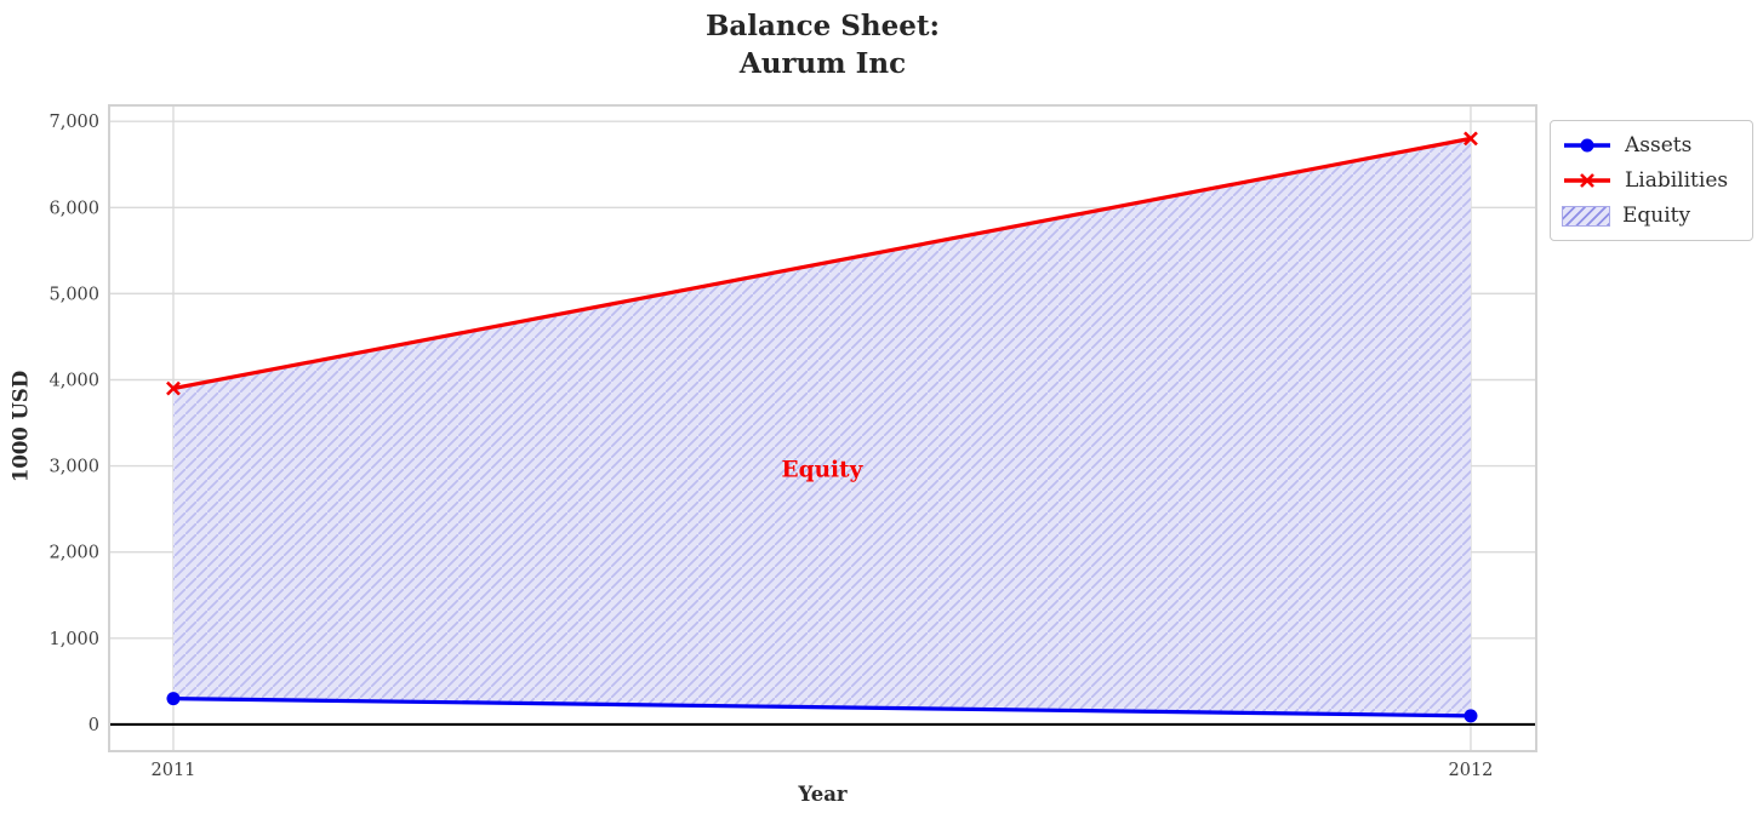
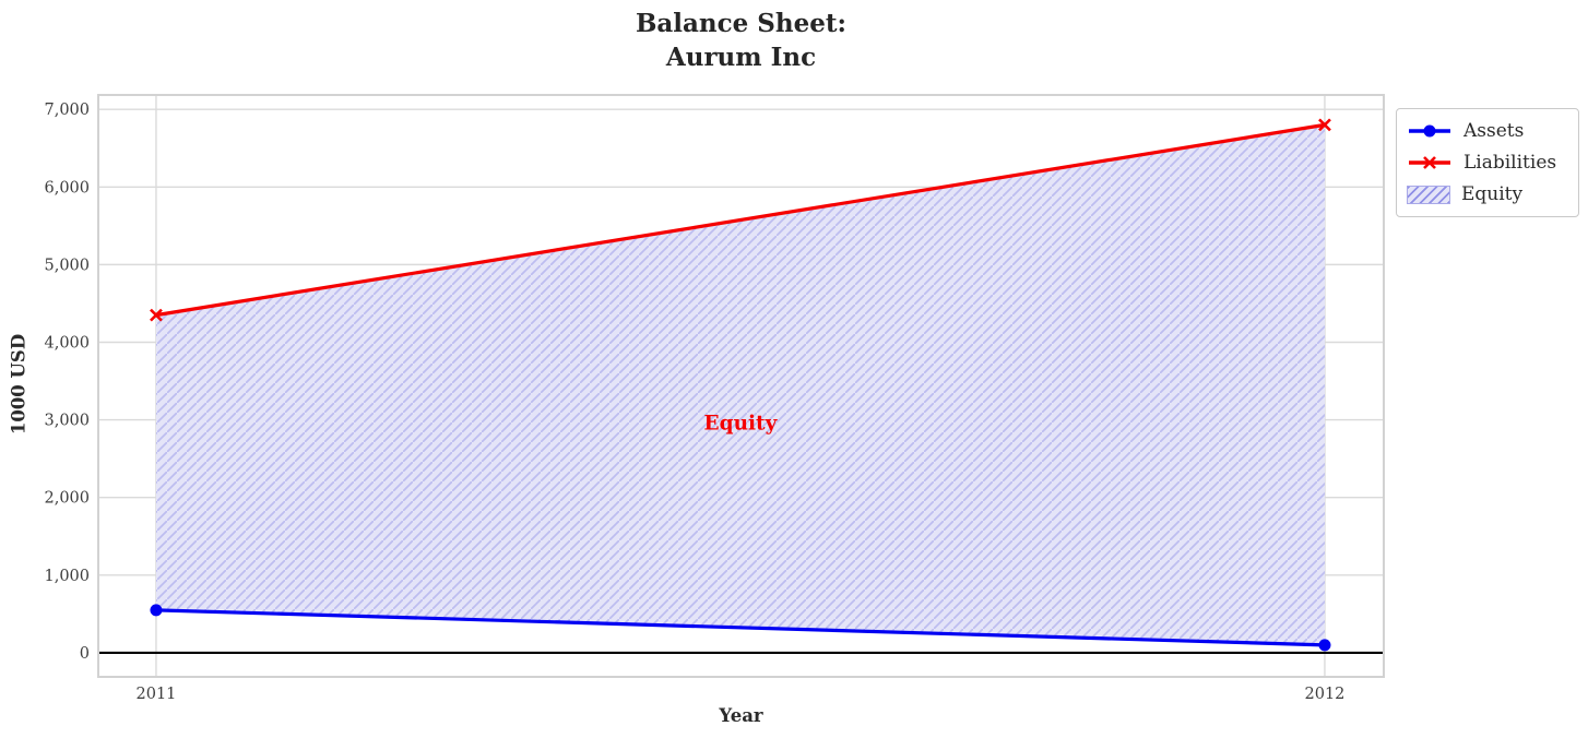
Assets/2011: 300 -> 600
Liabilities/2011: 3900 -> 4400
